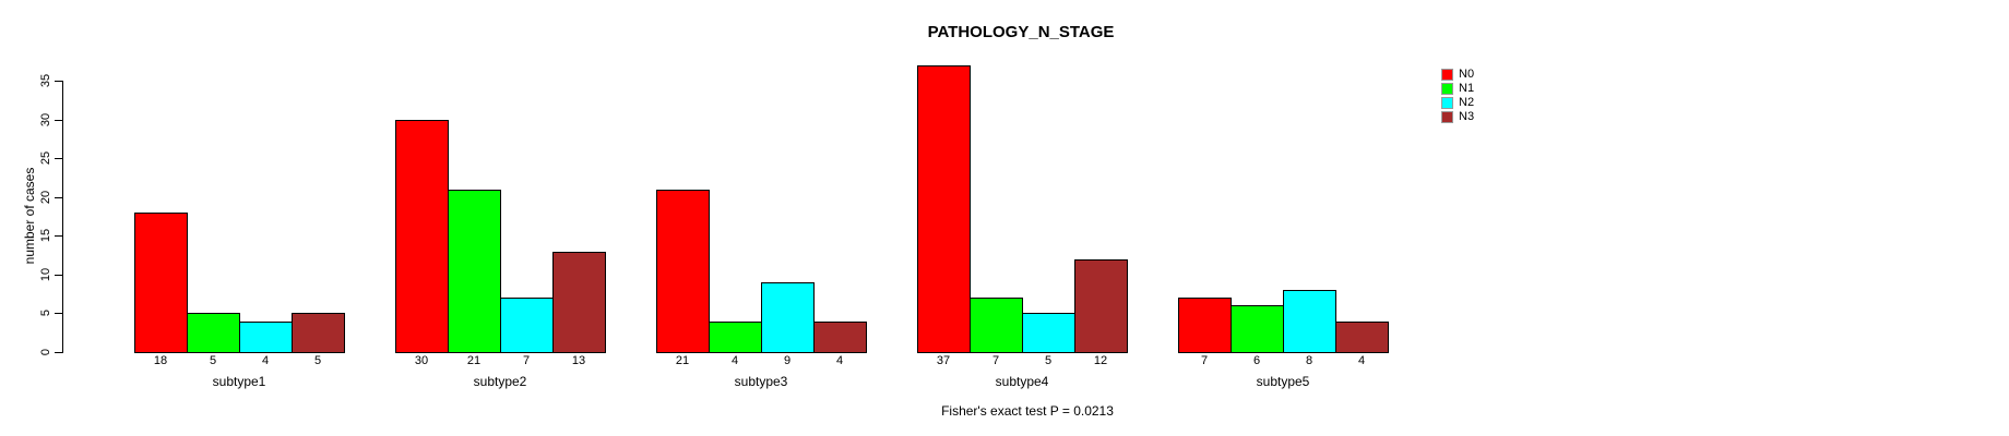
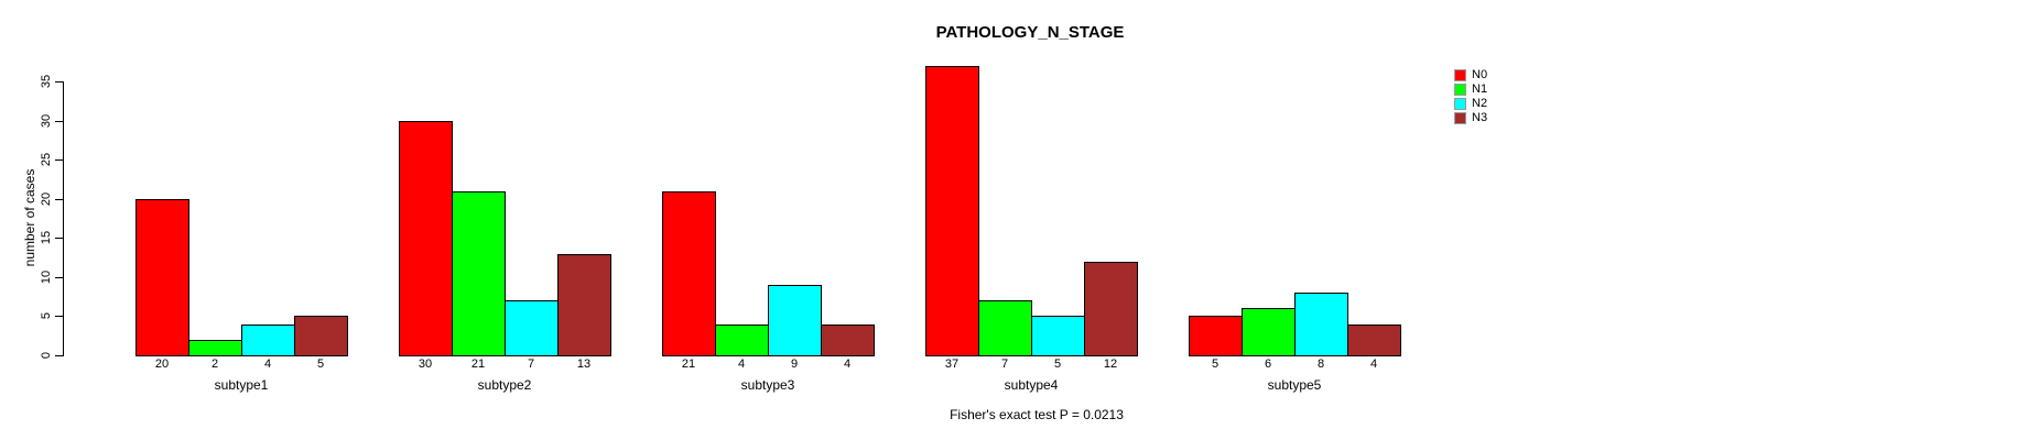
N0/subtype1: 18 -> 20
N1/subtype1: 5 -> 2
N0/subtype5: 7 -> 5
